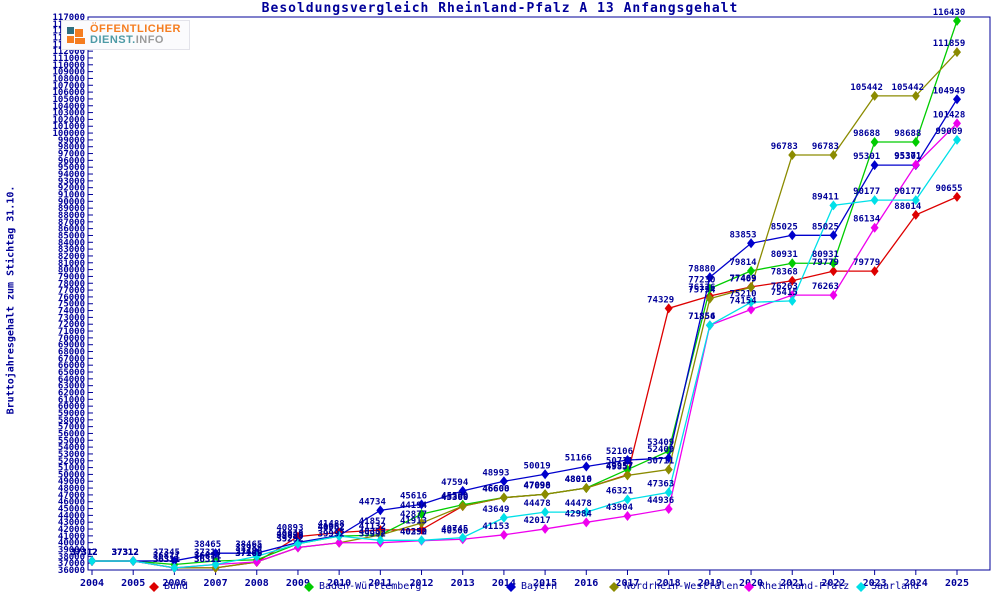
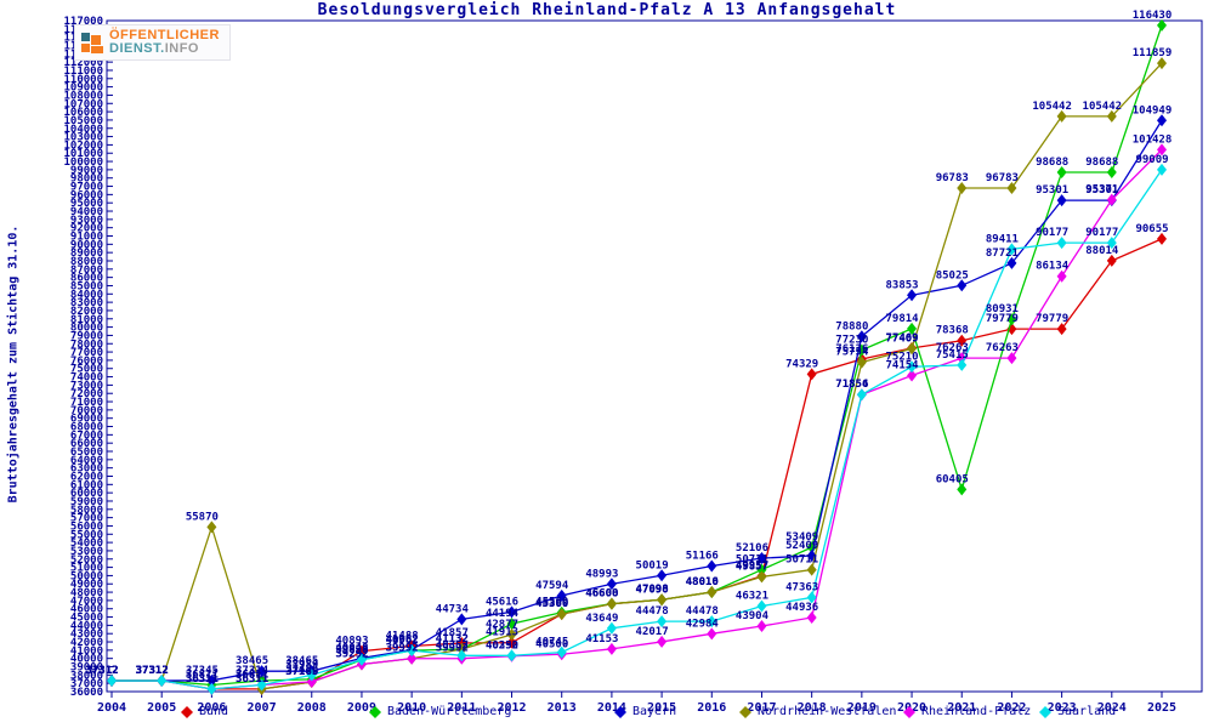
Nordrhein-Westfalen/2006: 36311 -> 55870
Baden-Württemberg/2021: 80931 -> 60405
Bayern/2022: 85025 -> 87721
